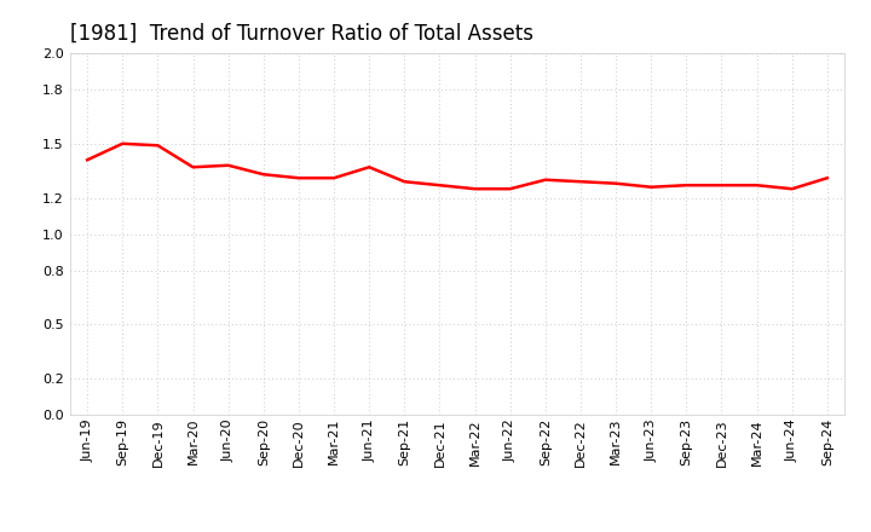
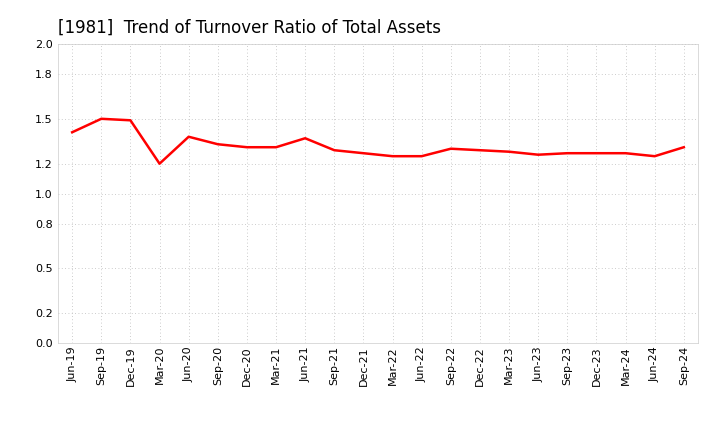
Mar-20: 1.37 -> 1.20
